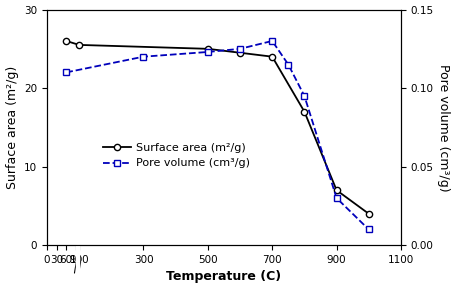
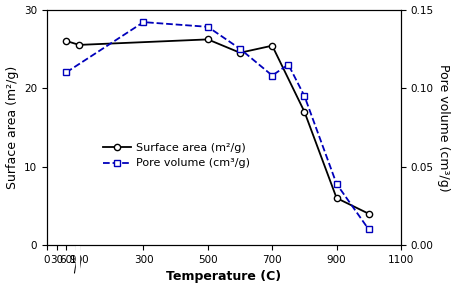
Pore volume (cm³/g)/300: 0.120 -> 0.142
Surface area (m²/g)/500: 25.0 -> 26.2
Pore volume (cm³/g)/500: 0.123 -> 0.139
Surface area (m²/g)/700: 24.0 -> 25.4
Pore volume (cm³/g)/700: 0.130 -> 0.108
Surface area (m²/g)/900: 7.0 -> 6.0
Pore volume (cm³/g)/900: 0.030 -> 0.039
